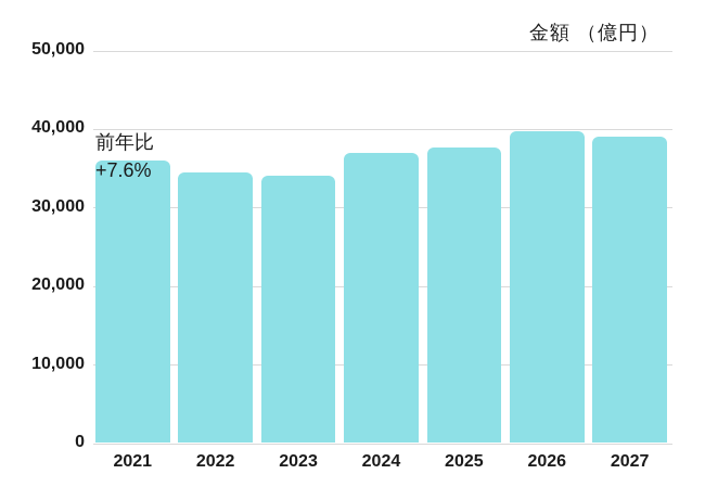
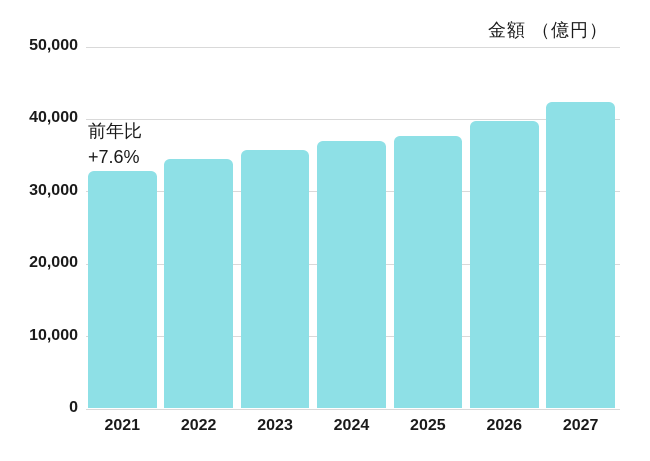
2021: 36000 -> 33000
2023: 34000 -> 36000
2027: 39000 -> 42000
